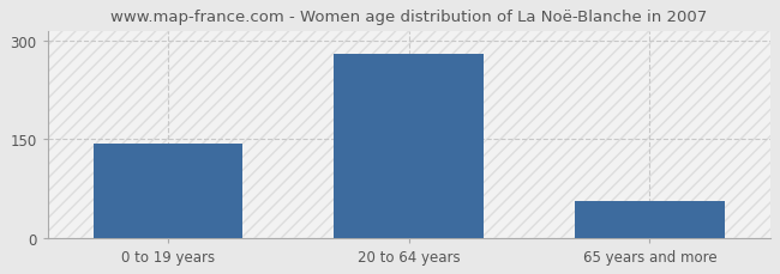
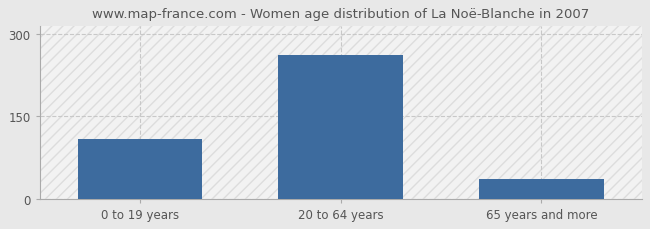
0 to 19 years: 144 -> 108
20 to 64 years: 280 -> 262
65 years and more: 55 -> 36
